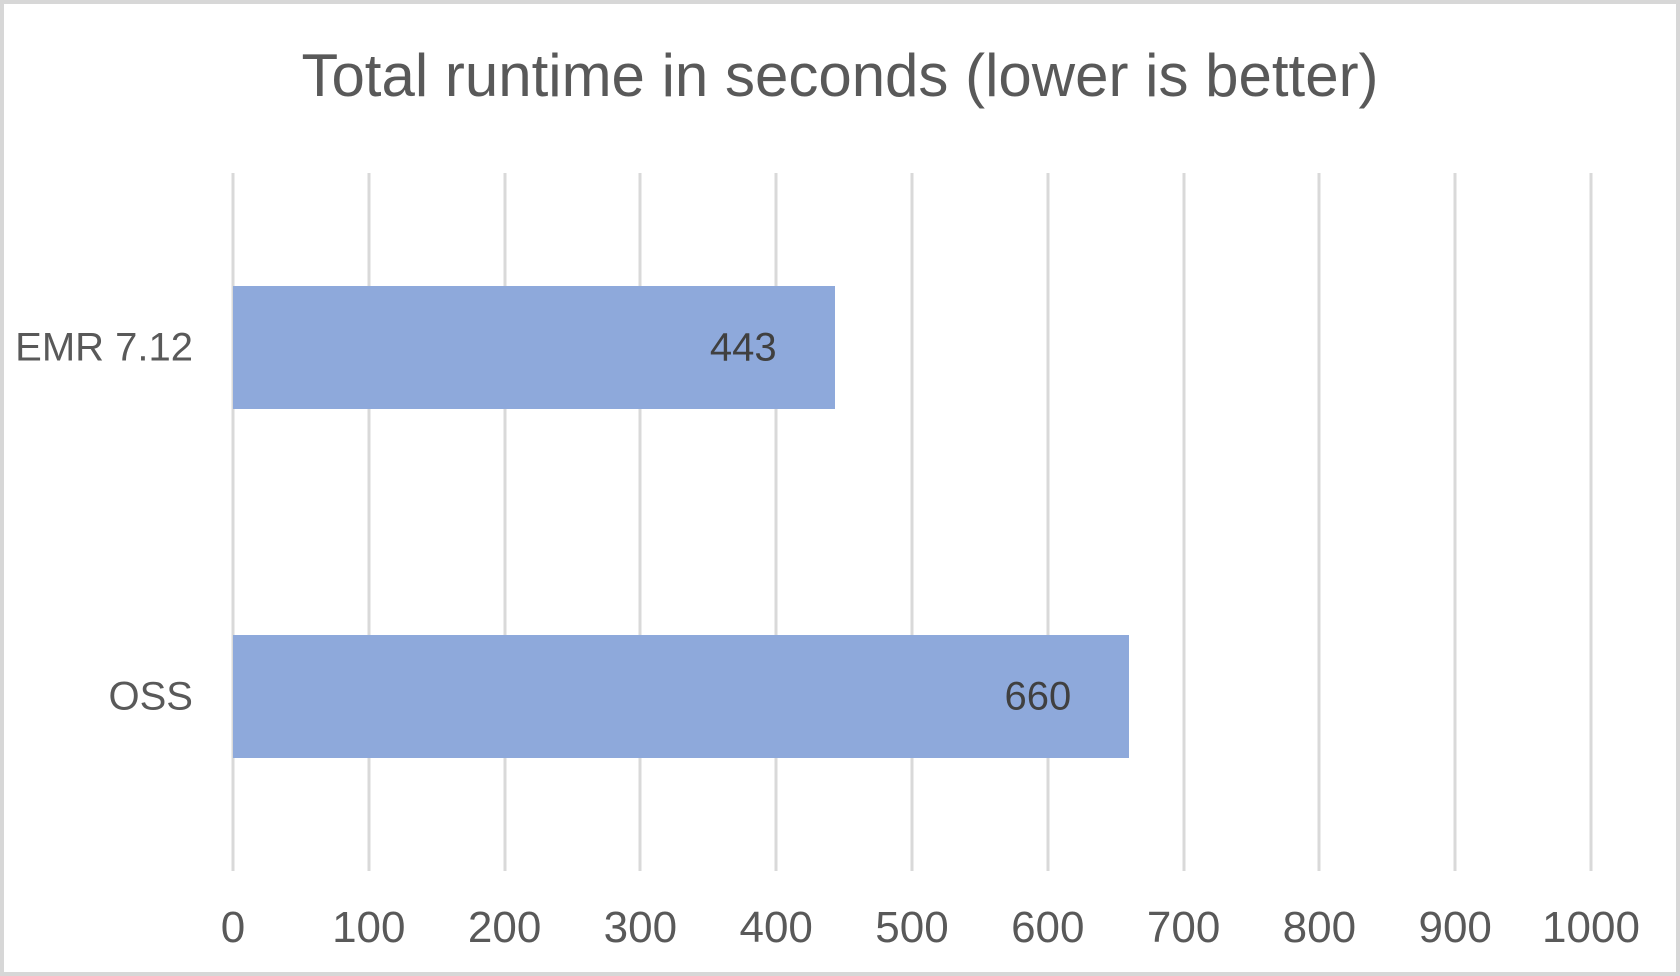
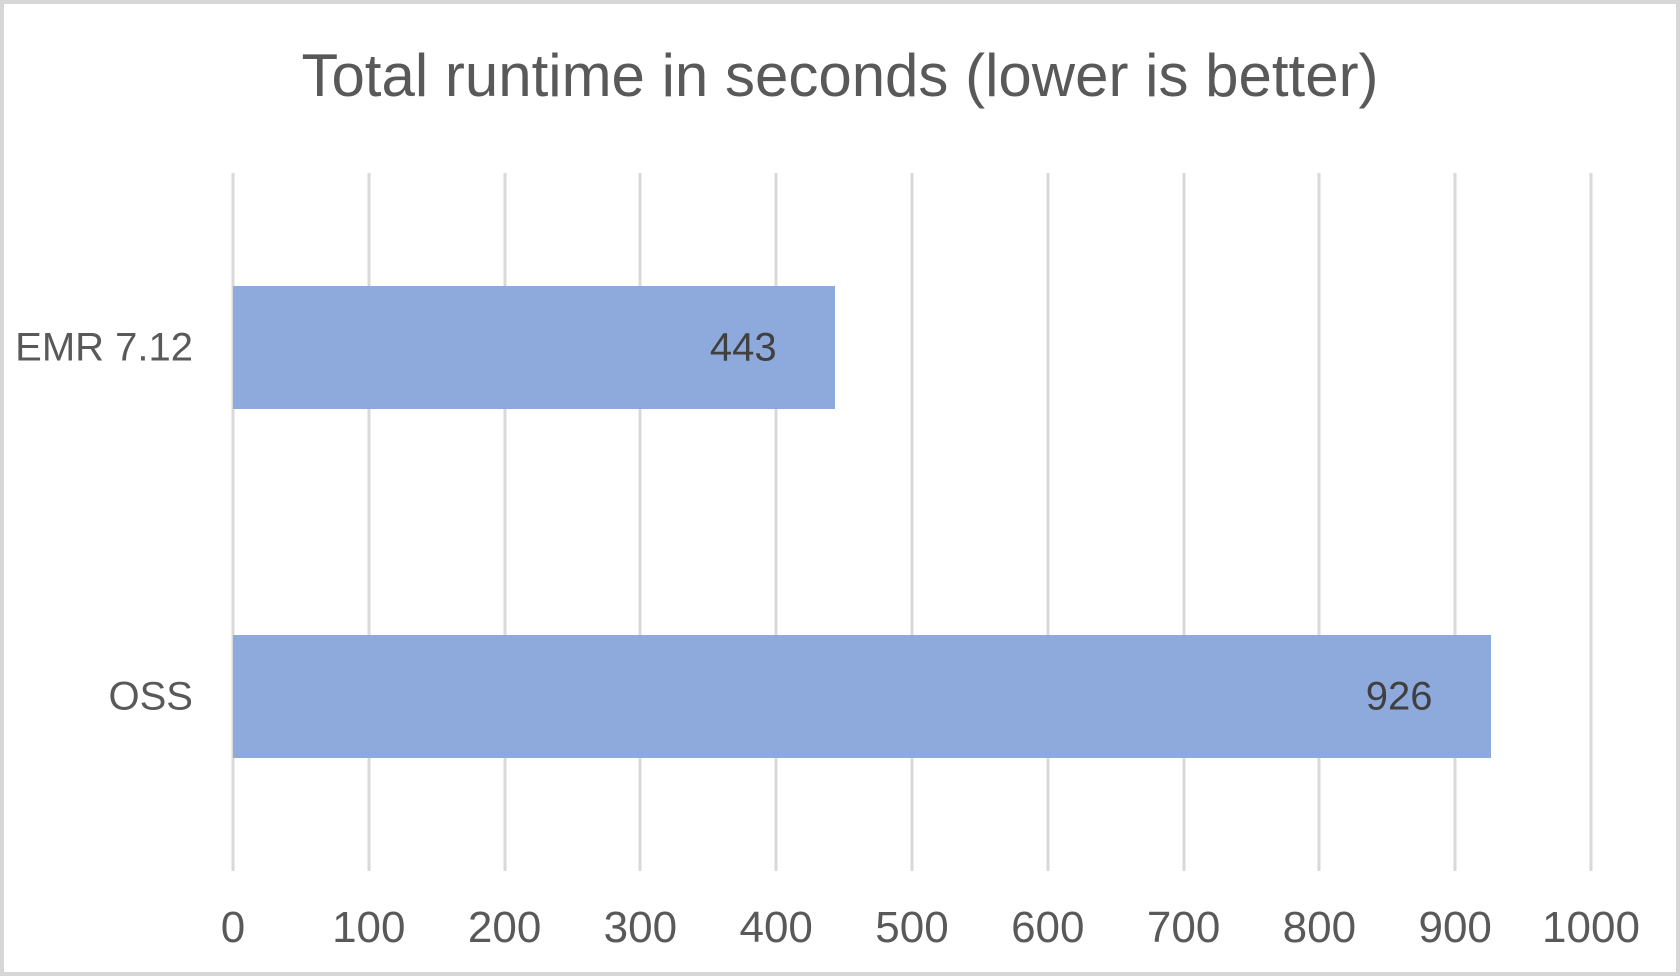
OSS: 660 -> 926
